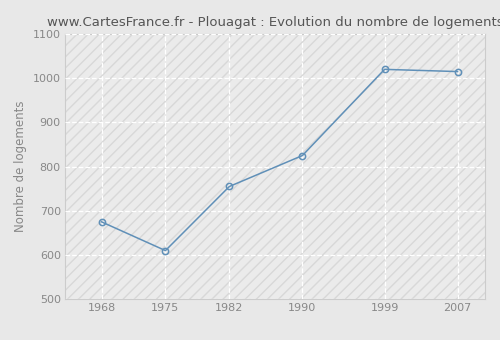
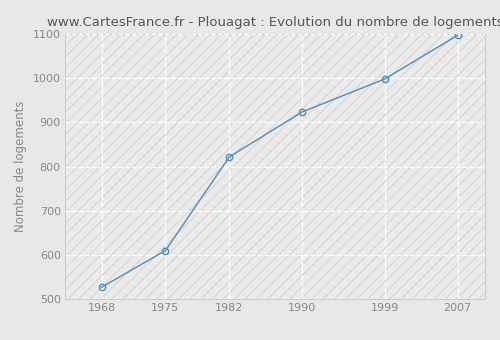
1968: 675 -> 527
1982: 755 -> 822
1990: 825 -> 924
1999: 1020 -> 998
2007: 1015 -> 1097
